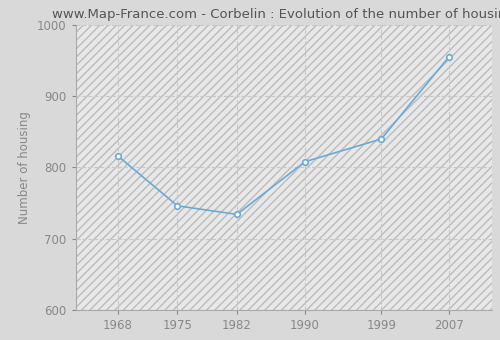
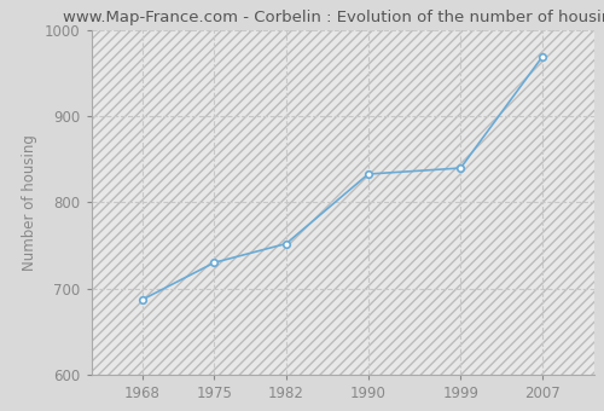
1968: 816 -> 687
1975: 746 -> 730
1982: 734 -> 752
1990: 808 -> 833
2007: 956 -> 970
